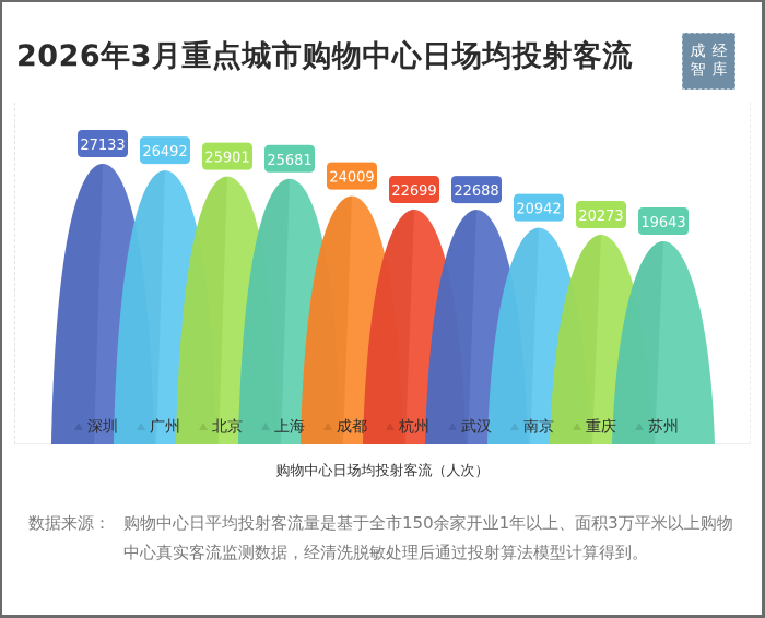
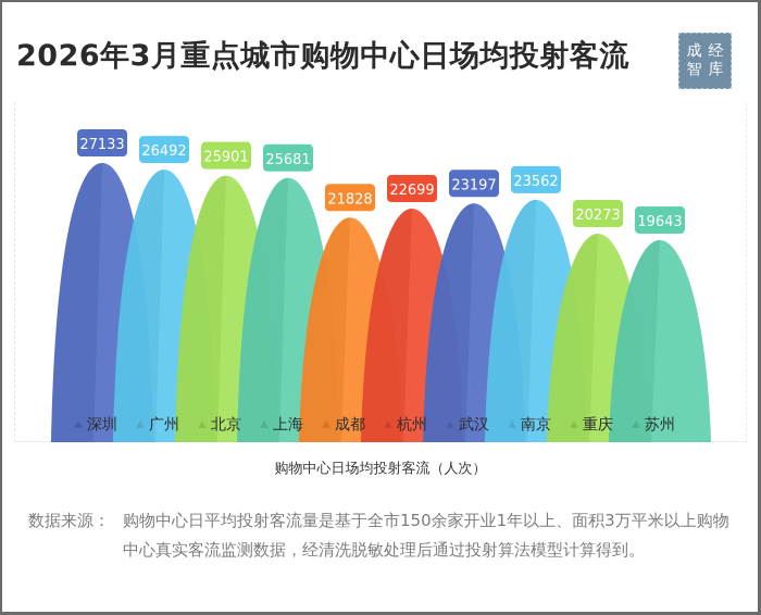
成都: 24009 -> 21828
武汉: 22688 -> 23197
南京: 20942 -> 23562
